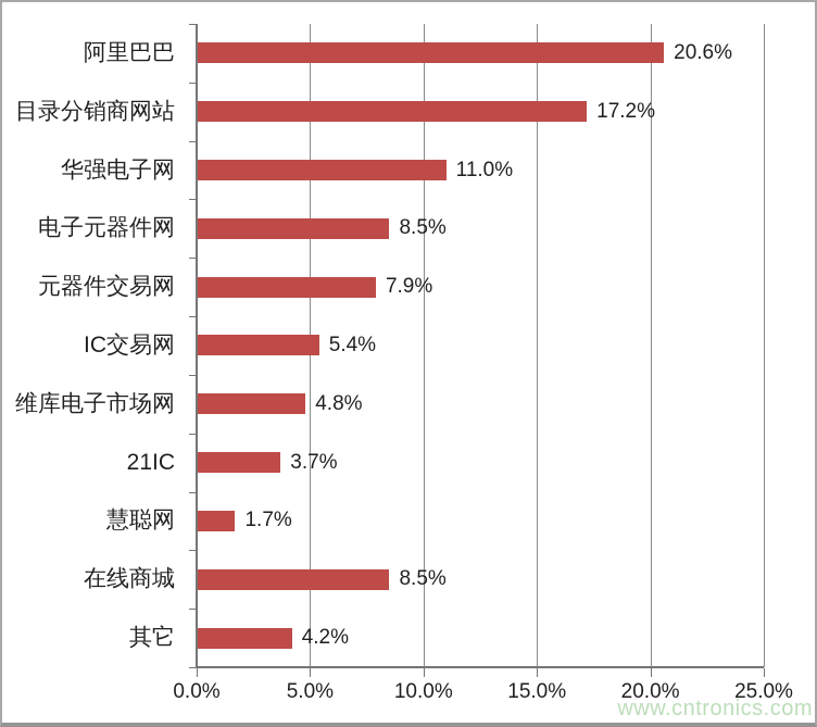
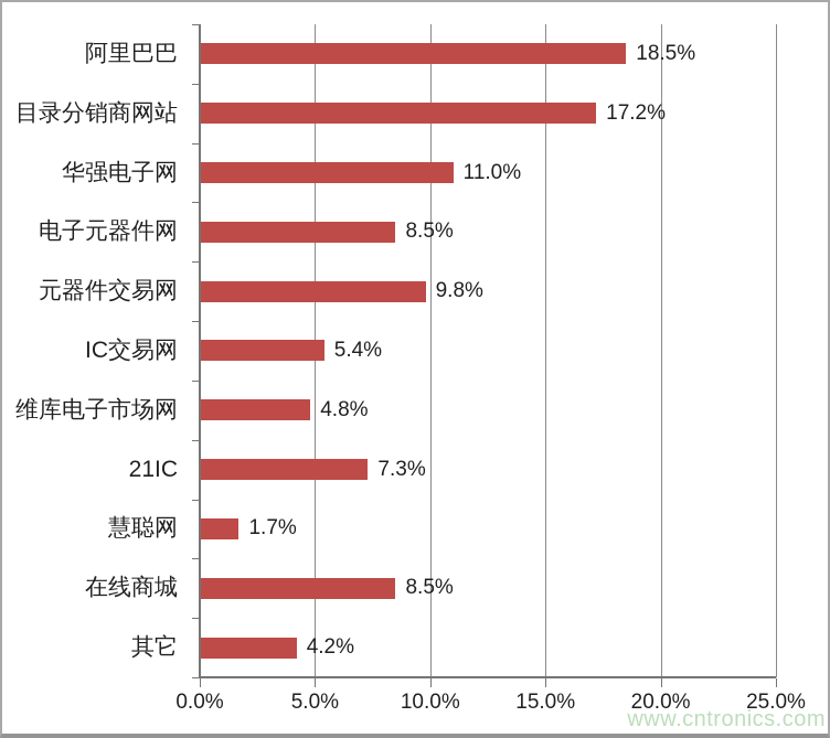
阿里巴巴: 20.6% -> 18.5%
元器件交易网: 7.9% -> 9.8%
21IC: 3.7% -> 7.3%
